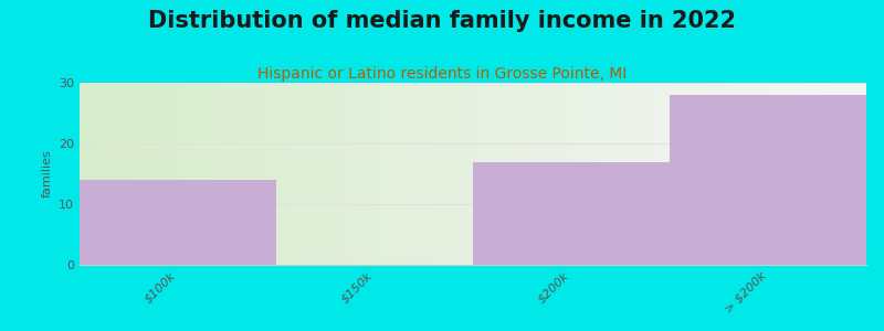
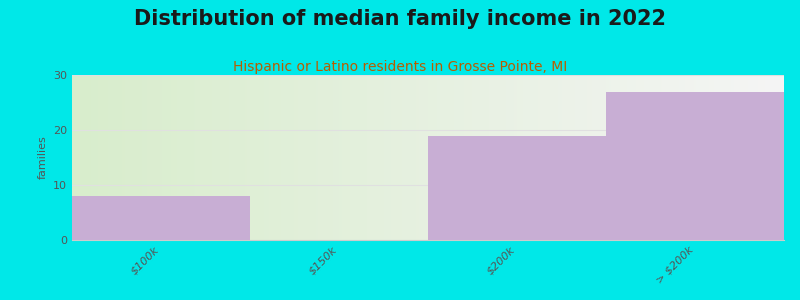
$100k: 14 -> 8
$200k: 17 -> 19
> $200k: 28 -> 27
